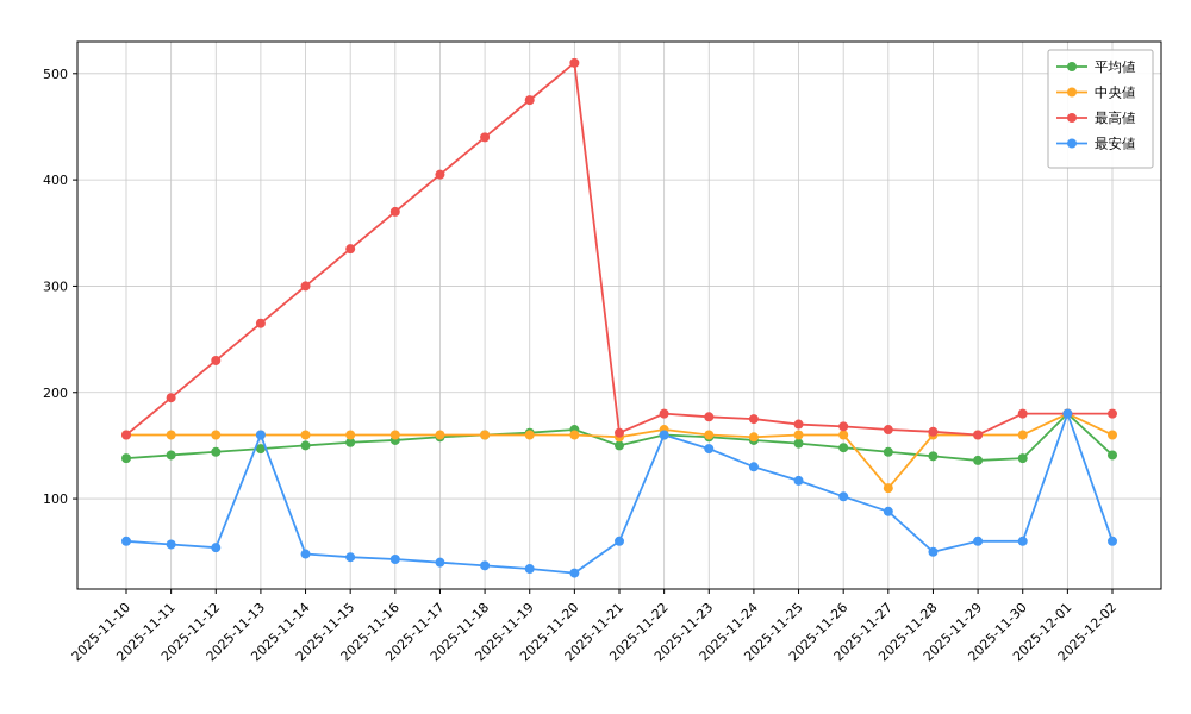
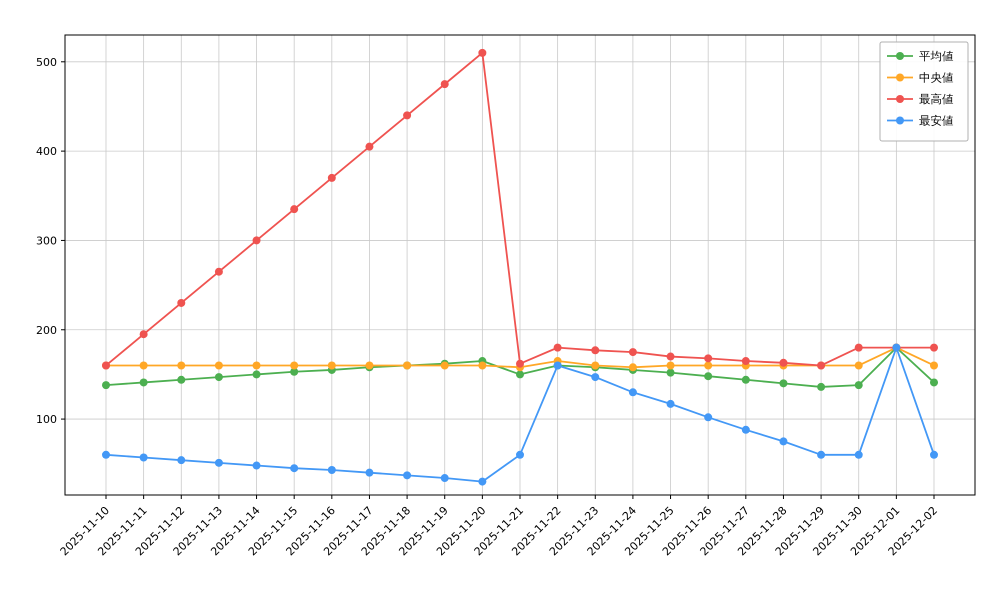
最安値/2025-11-13: 160 -> 50
中央値/2025-11-27: 110 -> 160
最安値/2025-11-28: 50 -> 80
